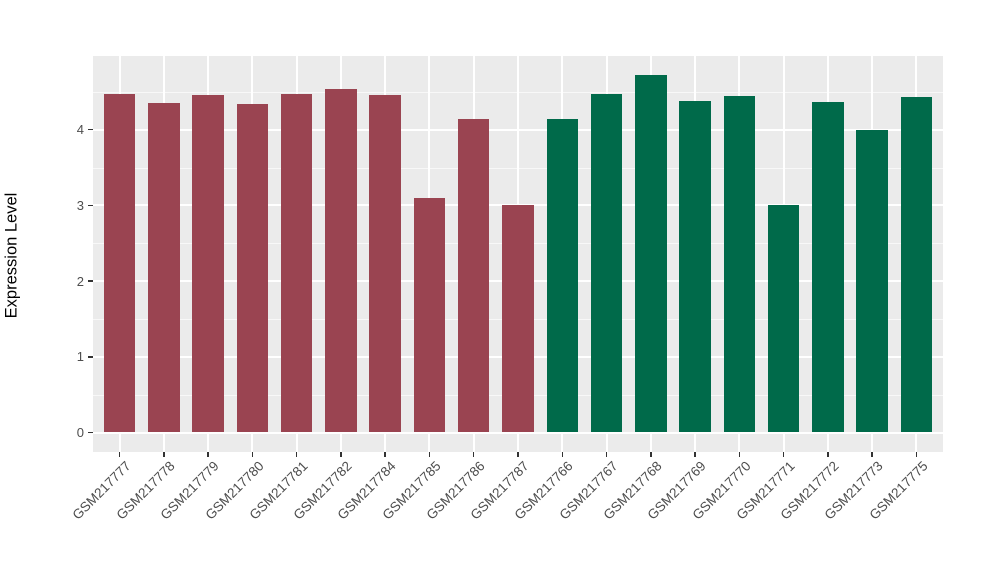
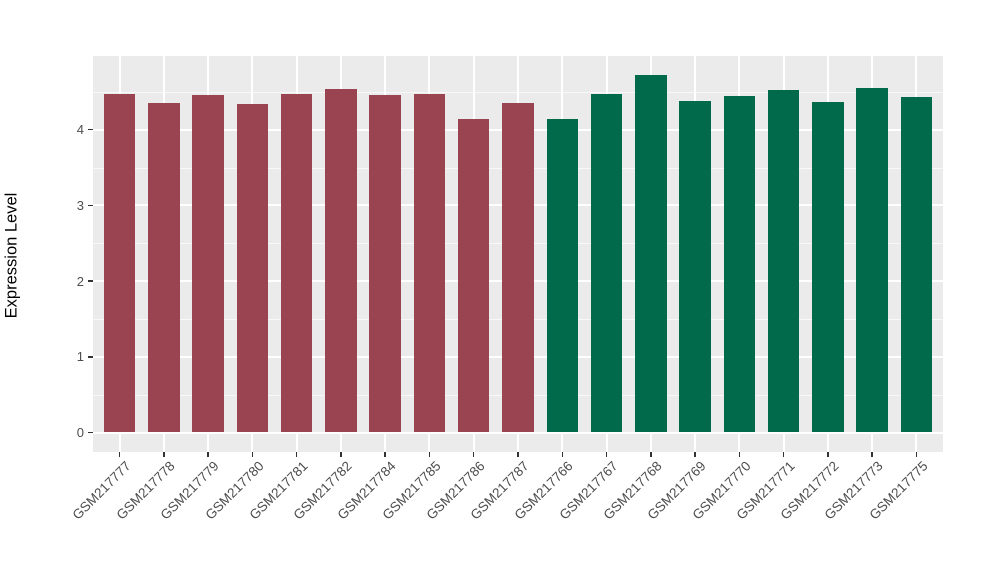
GSM217785: 3.1 -> 4.5
GSM217787: 3.0 -> 4.3
GSM217771: 3.0 -> 4.5
GSM217773: 4.0 -> 4.5
